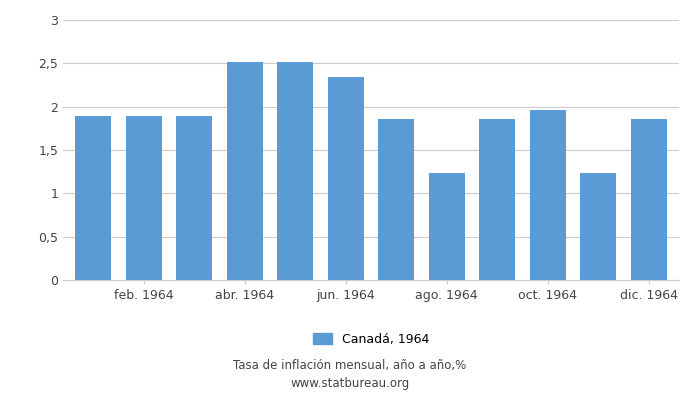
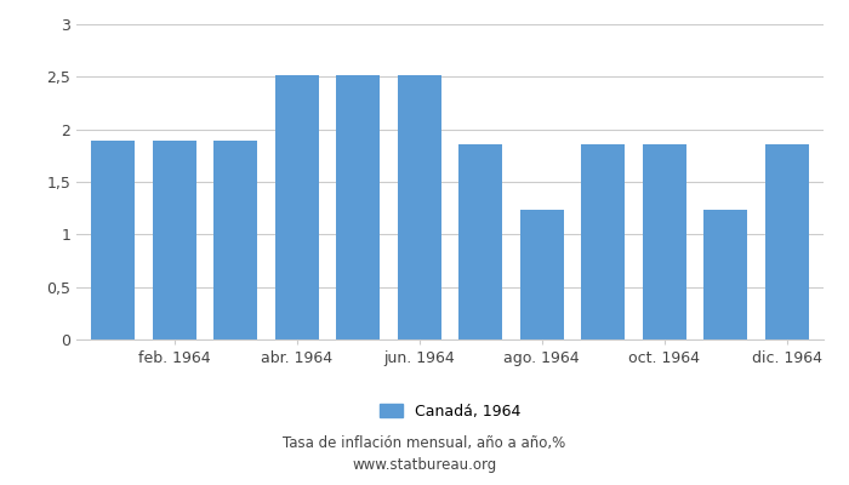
jun. 1964: 2,34 -> 2,51
oct. 1964: 1,96 -> 1,86
